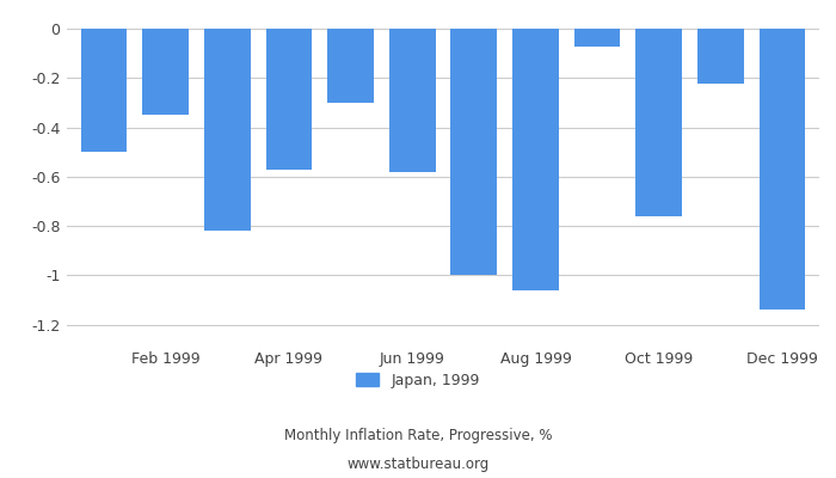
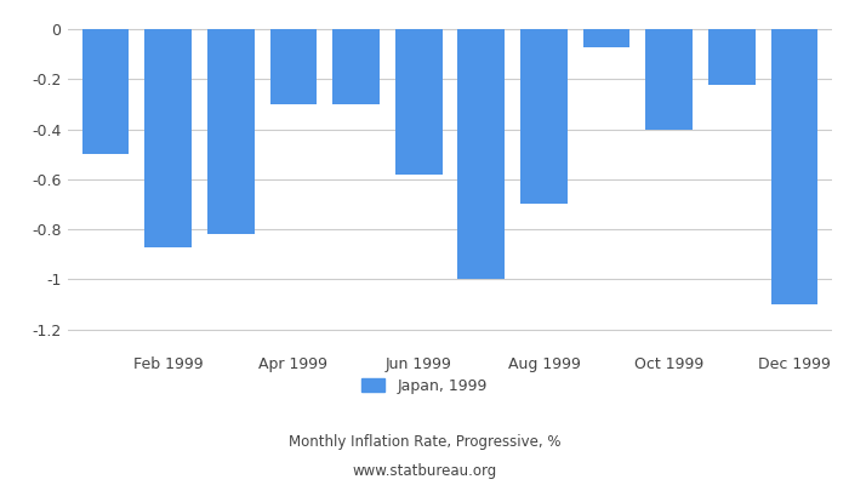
Feb 1999: -0.35 -> -0.87
Apr 1999: -0.57 -> -0.30
Aug 1999: -1.06 -> -0.70
Oct 1999: -0.76 -> -0.40
Dec 1999: -1.14 -> -1.10
